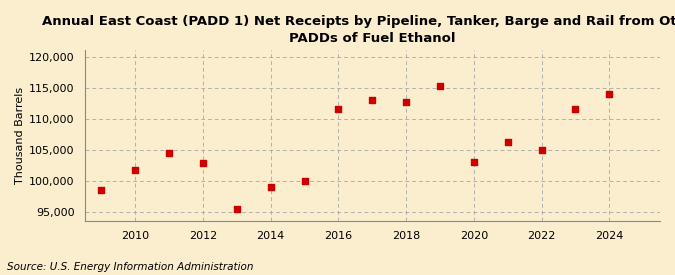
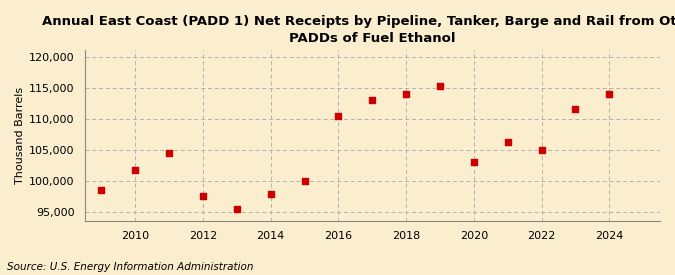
2012: 102,800 -> 97,500
2014: 99,000 -> 97,800
2016: 111,600 -> 110,500
2018: 112,600 -> 114,000
